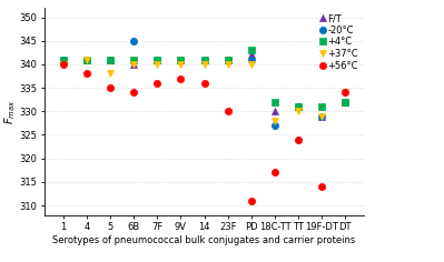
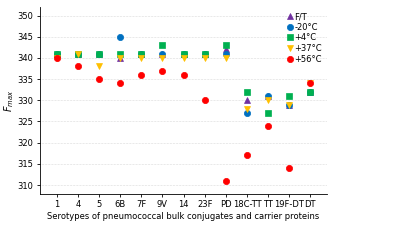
+4°C/9V: 341 -> 343
+4°C/TT: 331 -> 327
